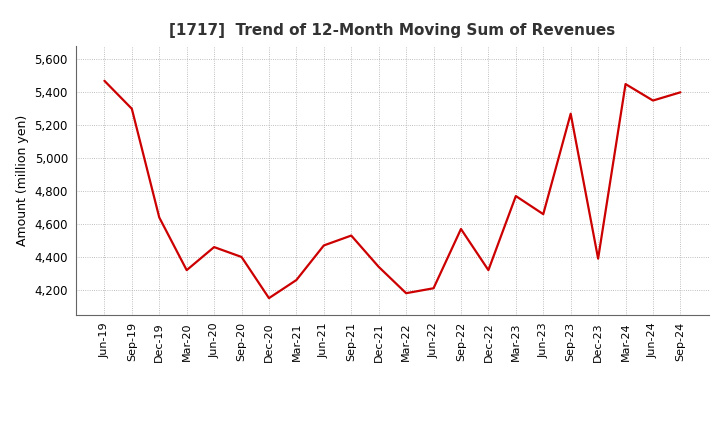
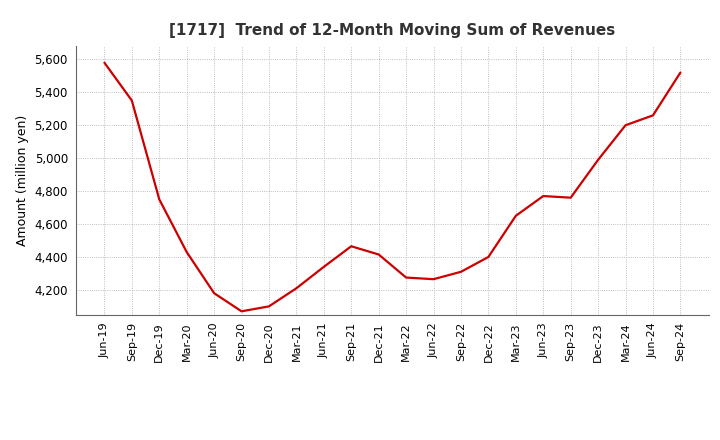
Jun-19: 5,470 -> 5,580
Sep-19: 5,300 -> 5,350
Dec-19: 4,640 -> 4,750
Mar-20: 4,320 -> 4,430
Jun-20: 4,460 -> 4,180
Sep-20: 4,400 -> 4,070
Dec-20: 4,150 -> 4,100
Mar-21: 4,260 -> 4,210
Jun-21: 4,470 -> 4,340
Sep-21: 4,530 -> 4,460
Dec-21: 4,340 -> 4,420
Mar-22: 4,180 -> 4,280
Jun-22: 4,210 -> 4,260
Sep-22: 4,570 -> 4,310
Dec-22: 4,320 -> 4,400
Mar-23: 4,770 -> 4,650
Jun-23: 4,660 -> 4,770
Sep-23: 5,270 -> 4,760
Dec-23: 4,390 -> 4,990
Mar-24: 5,450 -> 5,200
Jun-24: 5,350 -> 5,260
Sep-24: 5,400 -> 5,520
